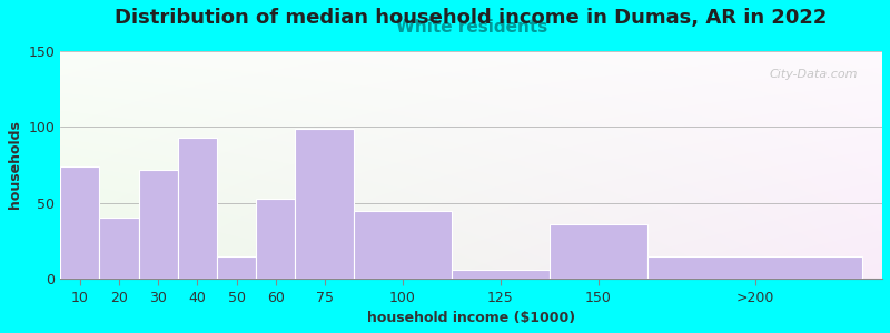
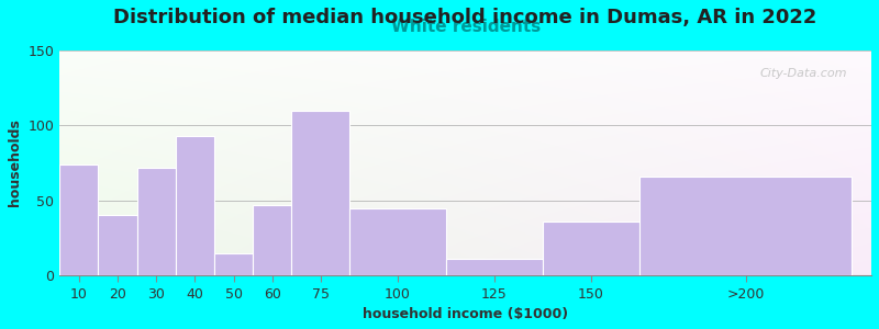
60: 53 -> 47
75: 99 -> 110
125: 6 -> 11
>200: 15 -> 66
